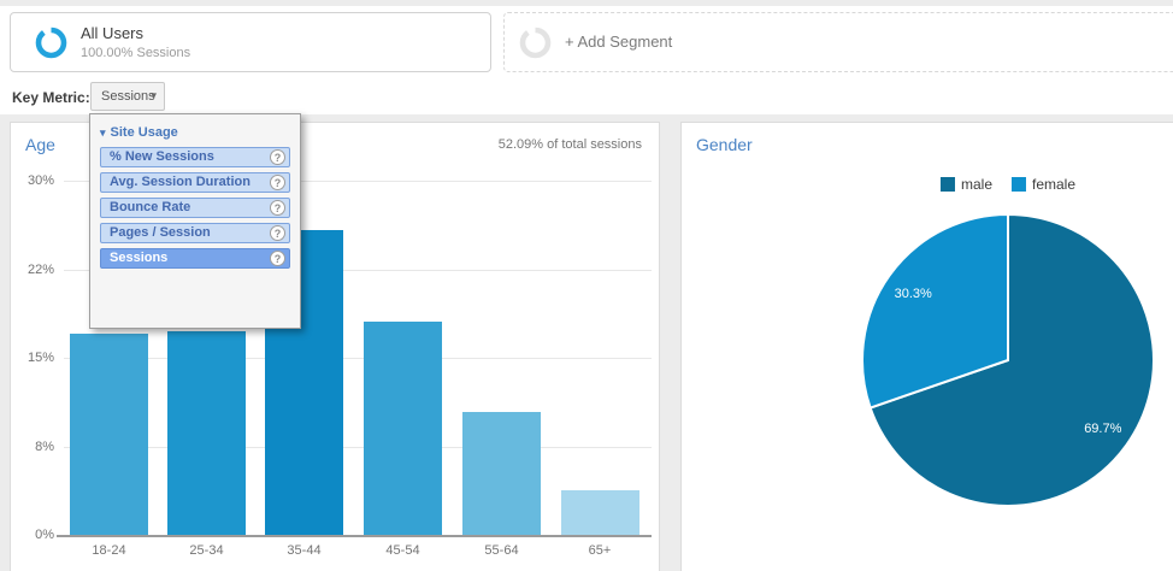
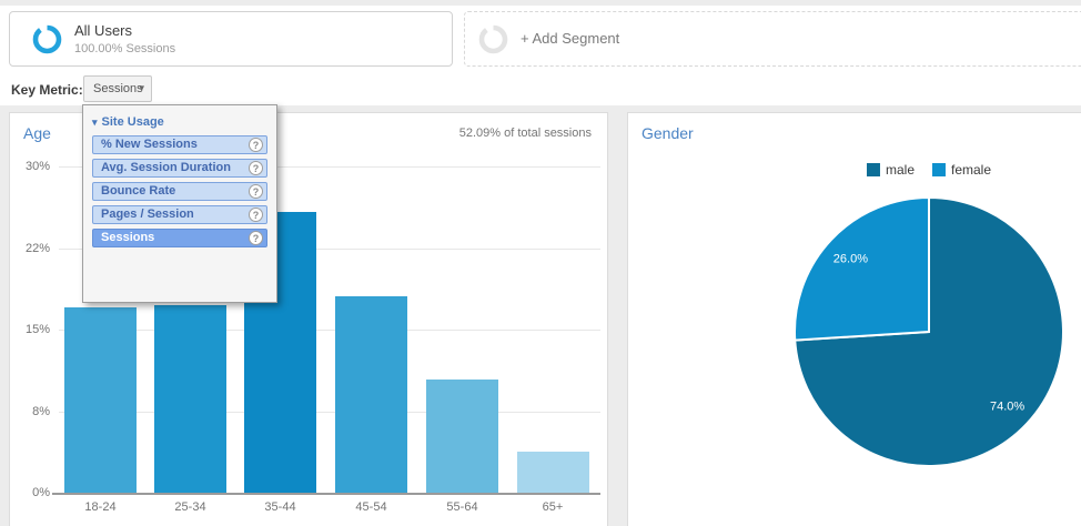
Gender/male: 69.7% -> 74.0%
Gender/female: 30.3% -> 26.0%
